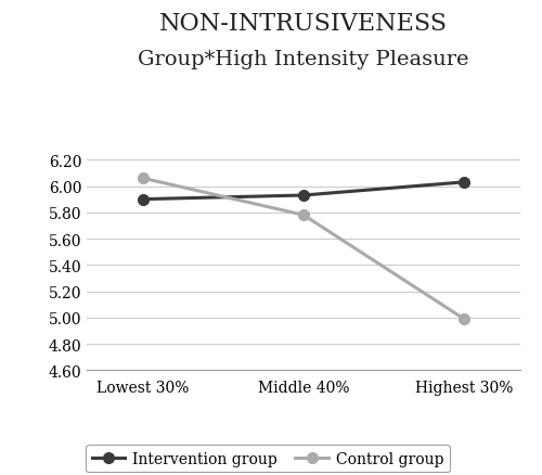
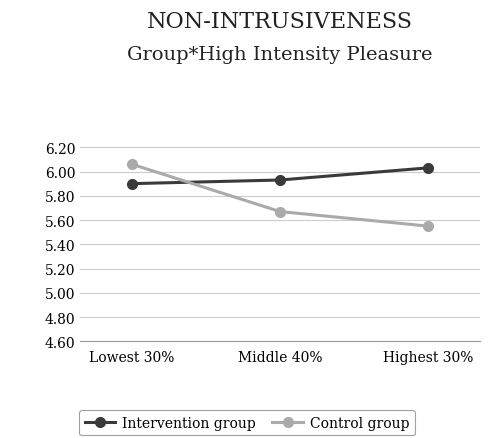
Control group/Middle 40%: 5.78 -> 5.67
Control group/Highest 30%: 4.99 -> 5.55
